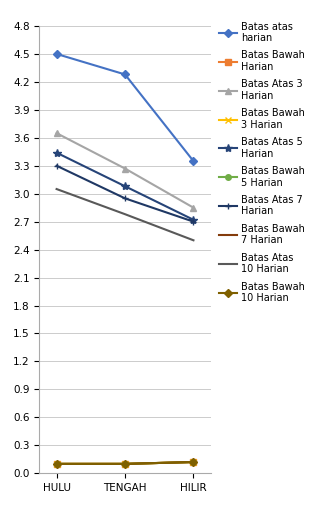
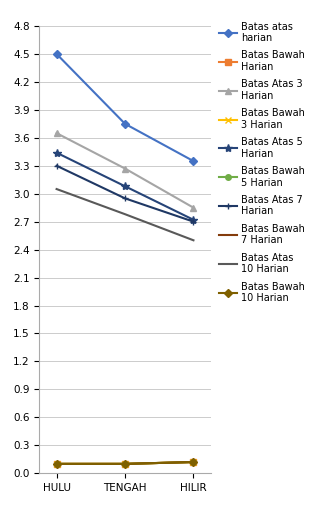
Batas atas harian/TENGAH: 4.28 -> 3.75
